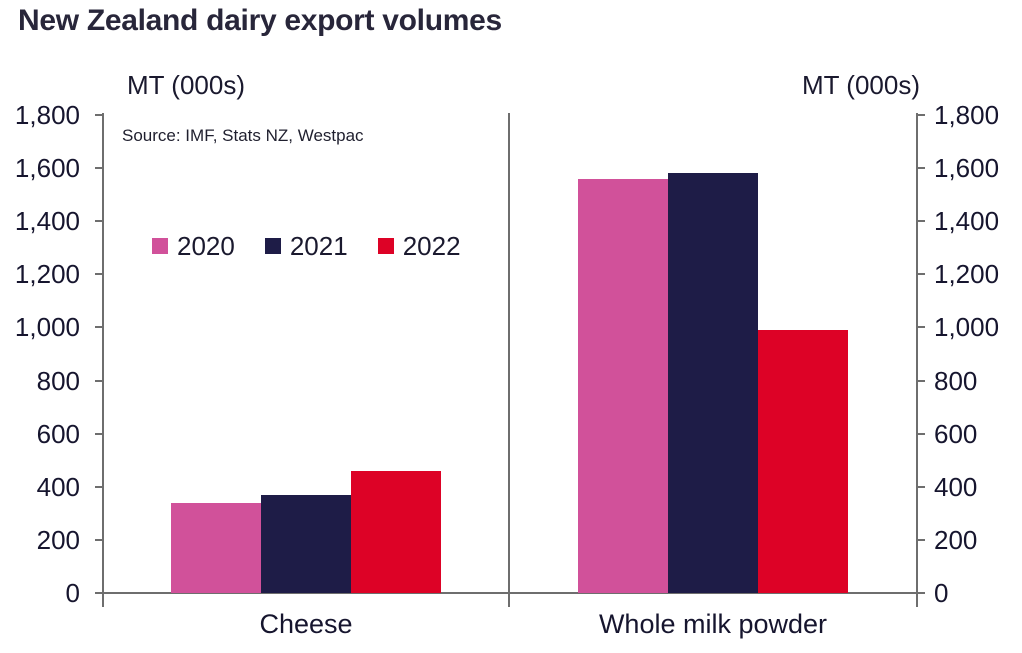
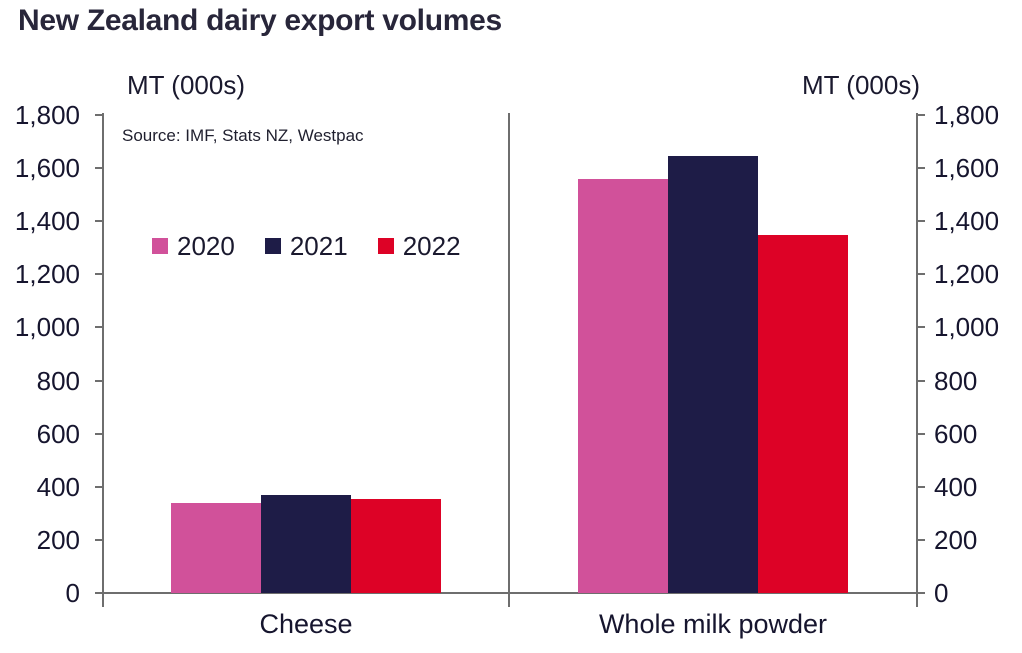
2022/Cheese: 460 -> 360
2021/Whole milk powder: 1580 -> 1640
2022/Whole milk powder: 990 -> 1350
